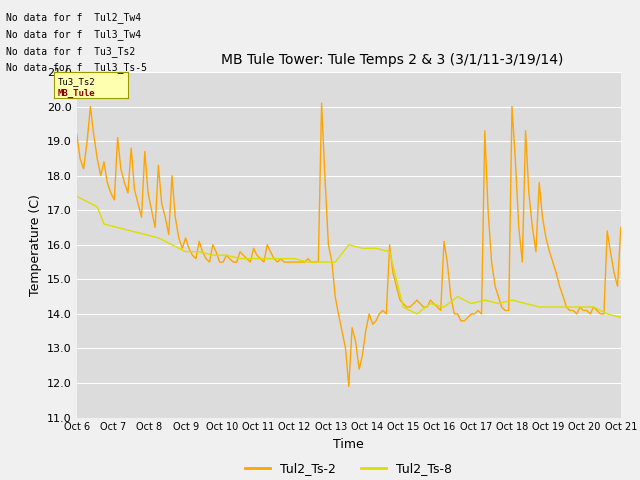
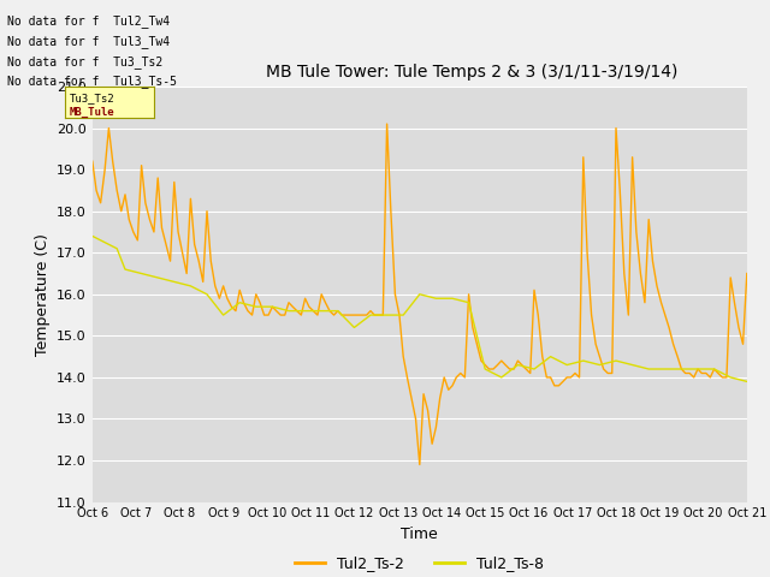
Tul2_Ts-8/Oct 9: 15.8 -> 15.5
Tul2_Ts-8/Oct 12: 15.6 -> 15.2
